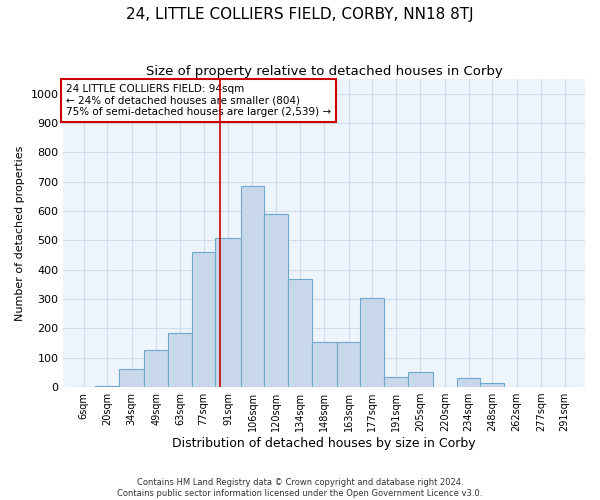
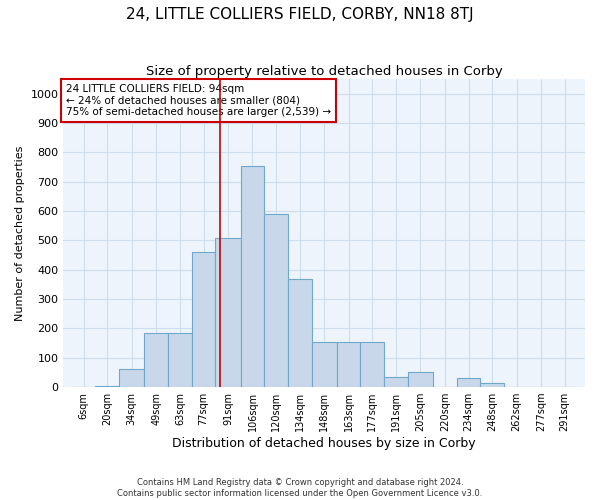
49sqm: 125 -> 185
106sqm: 685 -> 755
177sqm: 305 -> 155
